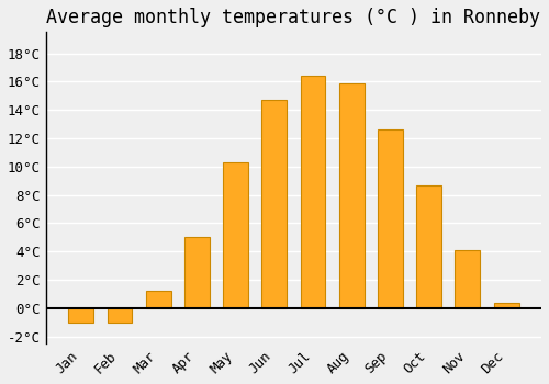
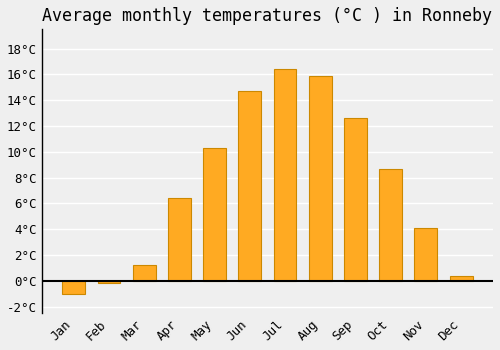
Feb: -1.0°C -> -0.2°C
Apr: 5.0°C -> 6.4°C
